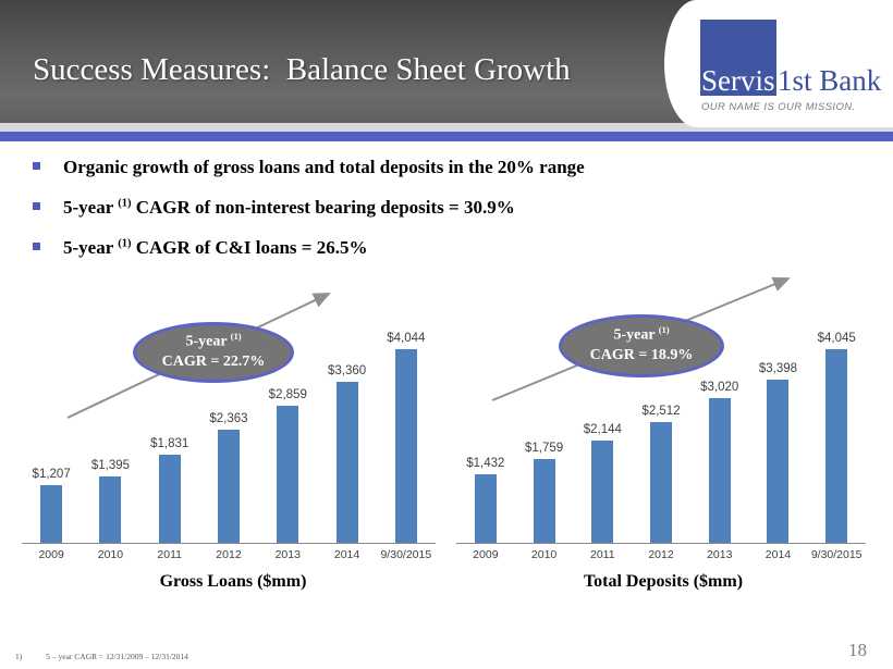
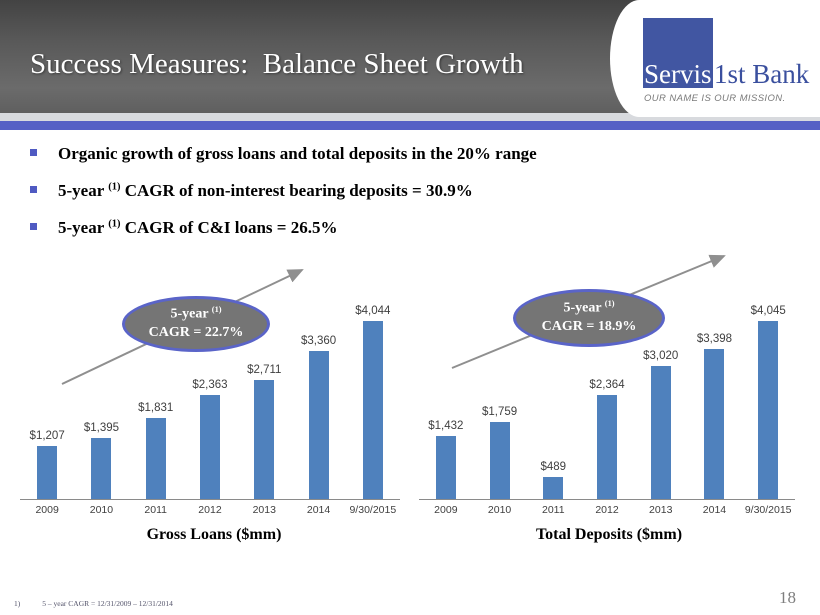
Gross Loans ($mm)/2013: $2,859 -> $2,711
Total Deposits ($mm)/2011: $2,144 -> $489
Total Deposits ($mm)/2012: $2,512 -> $2,364
